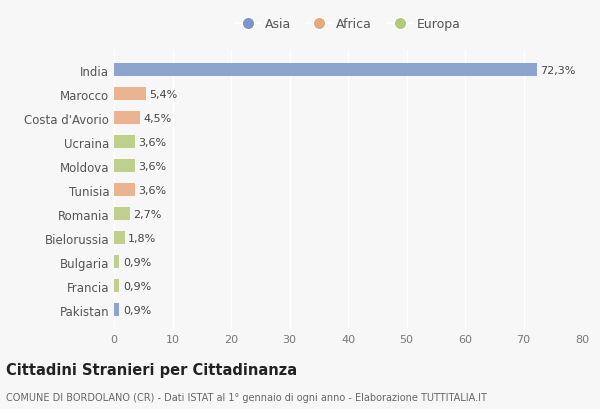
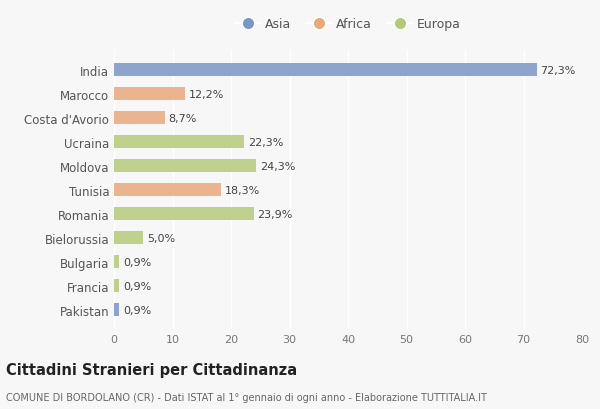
Marocco: 5,4% -> 12,2%
Costa d'Avorio: 4,5% -> 8,7%
Ucraina: 3,6% -> 22,3%
Moldova: 3,6% -> 24,3%
Tunisia: 3,6% -> 18,3%
Romania: 2,7% -> 23,9%
Bielorussia: 1,8% -> 5,0%
